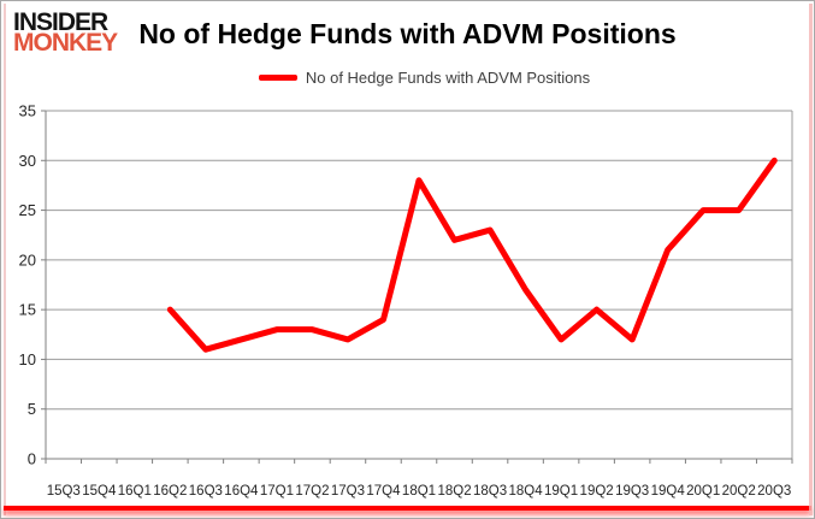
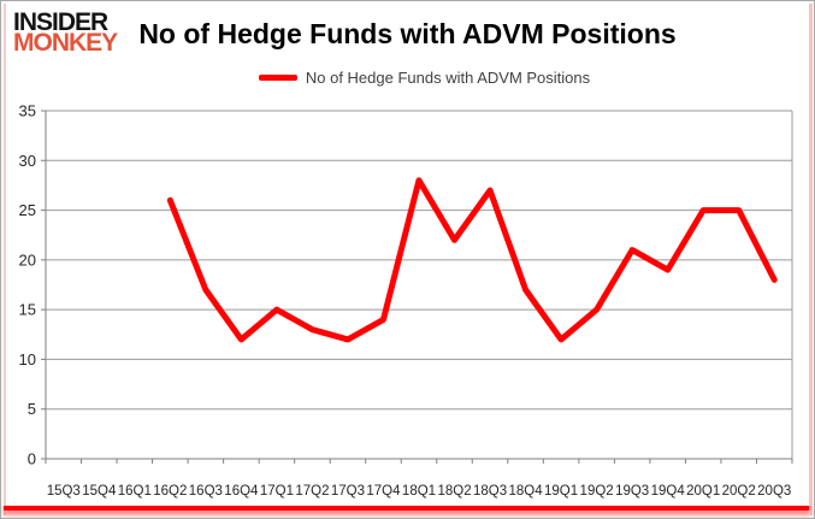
16Q2: 15 -> 26
16Q3: 11 -> 17
17Q1: 13 -> 15
18Q3: 23 -> 27
19Q3: 12 -> 21
19Q4: 21 -> 19
20Q3: 30 -> 18
